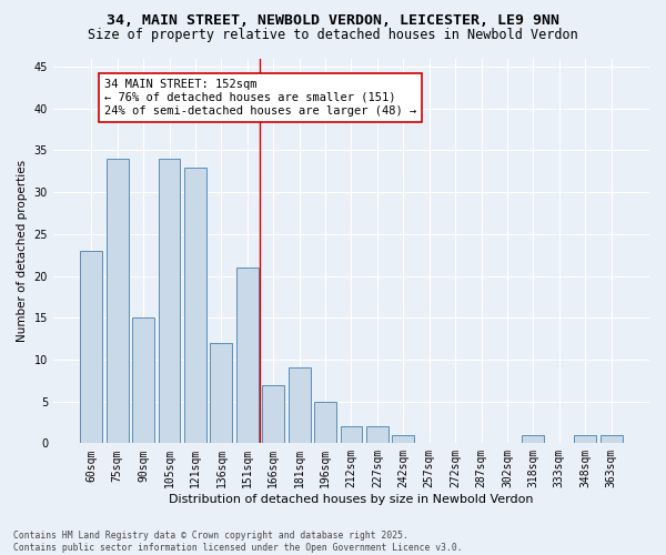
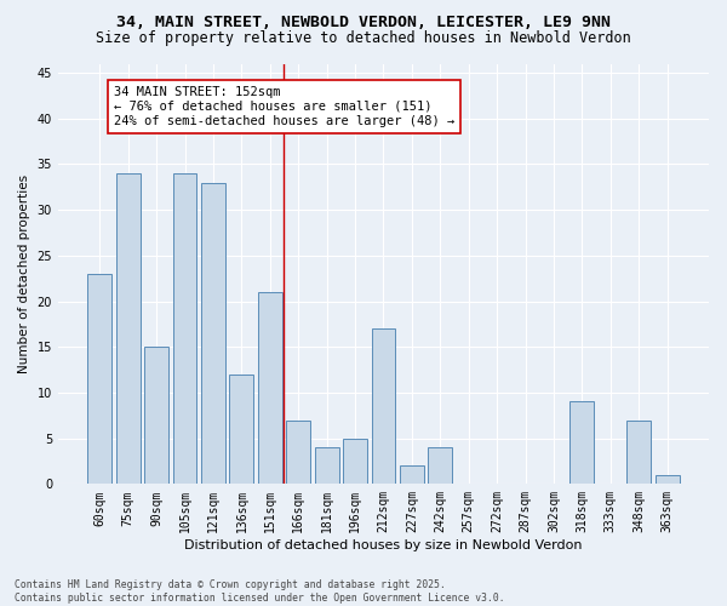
181sqm: 9 -> 4
212sqm: 2 -> 17
242sqm: 1 -> 4
318sqm: 1 -> 9
348sqm: 1 -> 7
